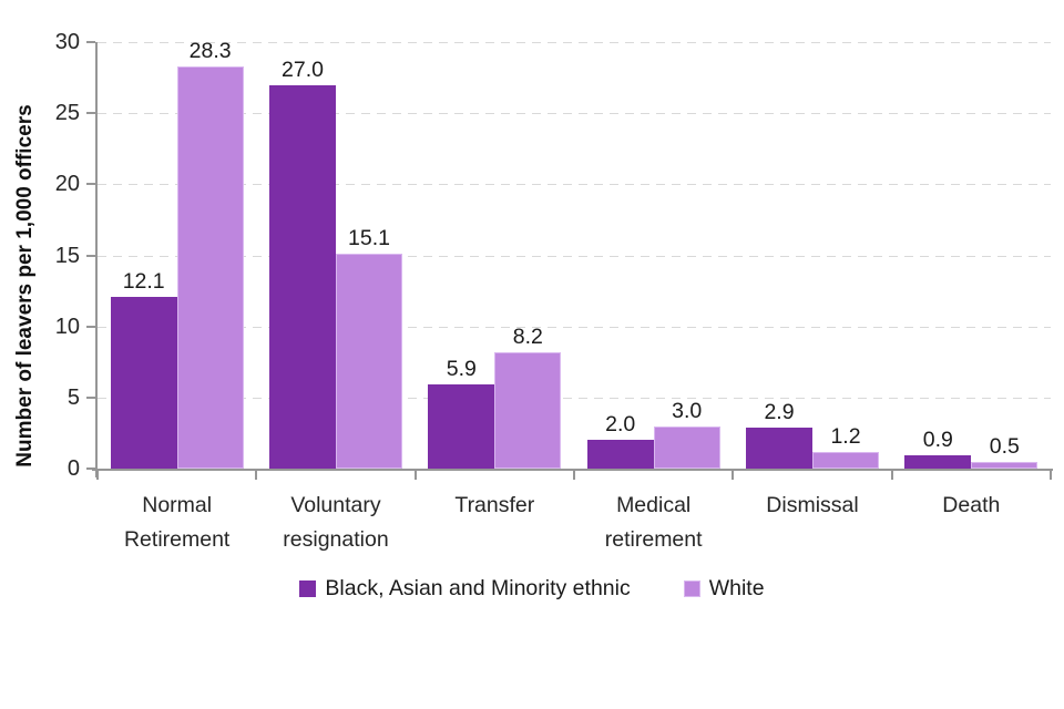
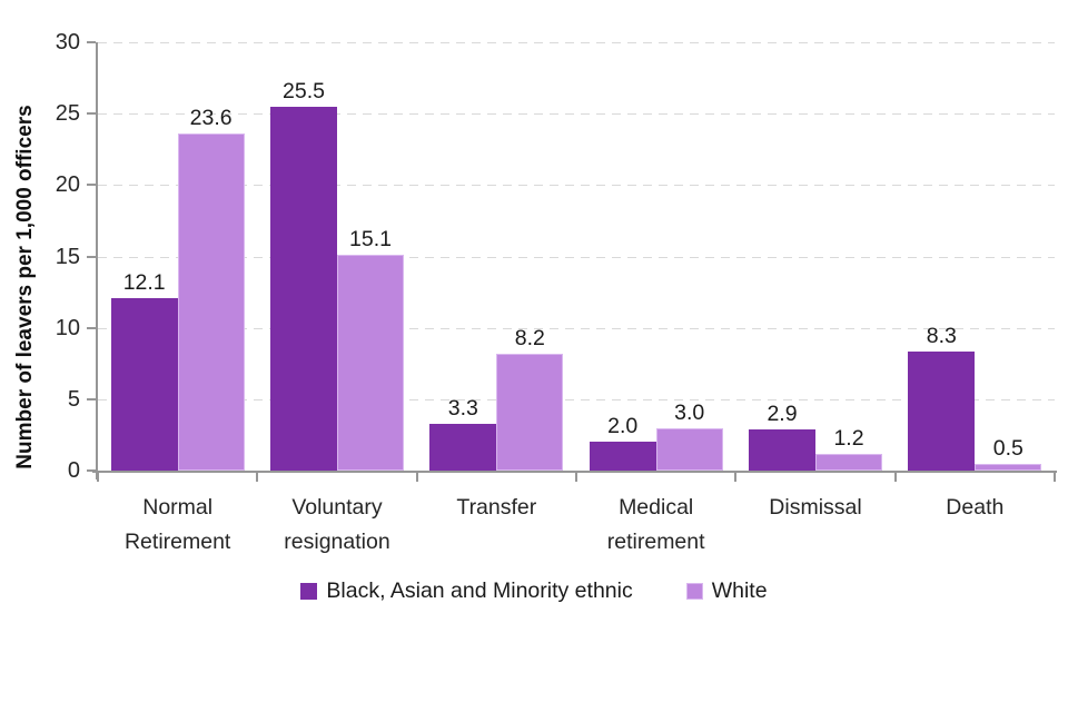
White/Normal Retirement: 28.3 -> 23.6
Black, Asian and Minority ethnic/Voluntary resignation: 27.0 -> 25.5
Black, Asian and Minority ethnic/Transfer: 5.9 -> 3.3
Black, Asian and Minority ethnic/Death: 0.9 -> 8.3
